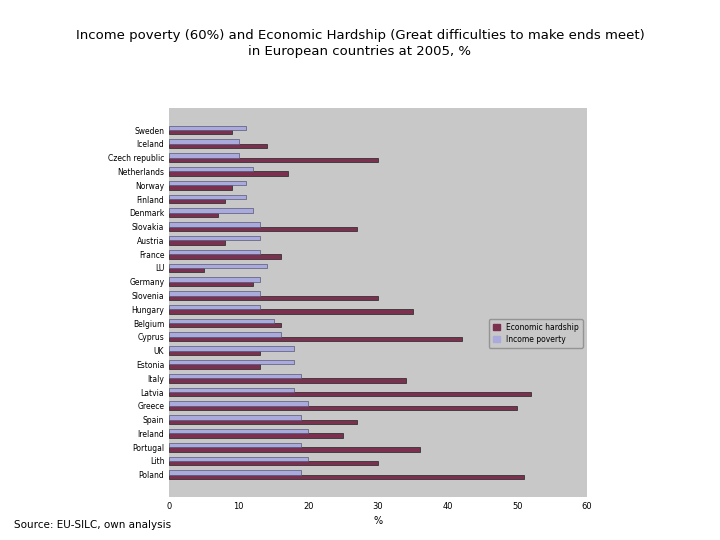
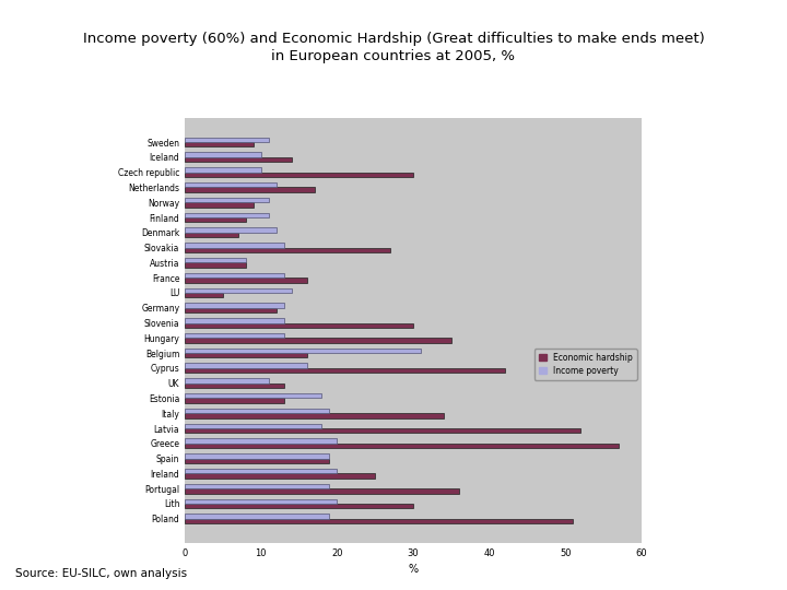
Income poverty/Austria: 13 -> 8
Income poverty/Belgium: 15 -> 31
Income poverty/UK: 18 -> 11
Economic hardship/Greece: 50 -> 57
Economic hardship/Spain: 27 -> 19
